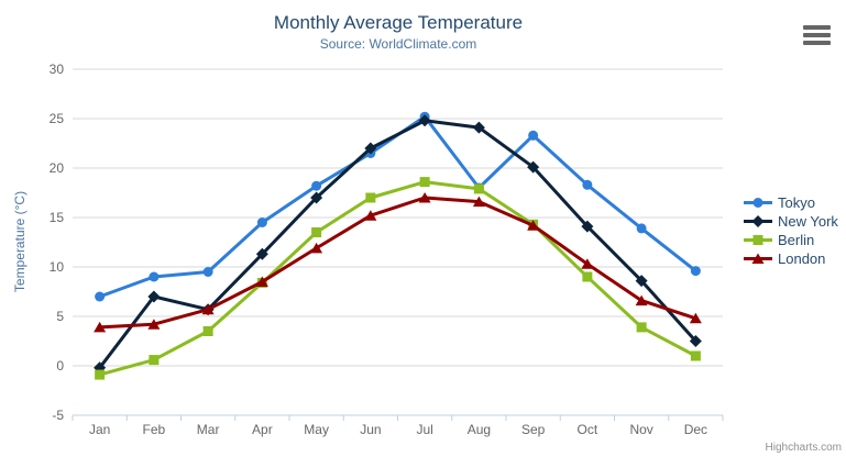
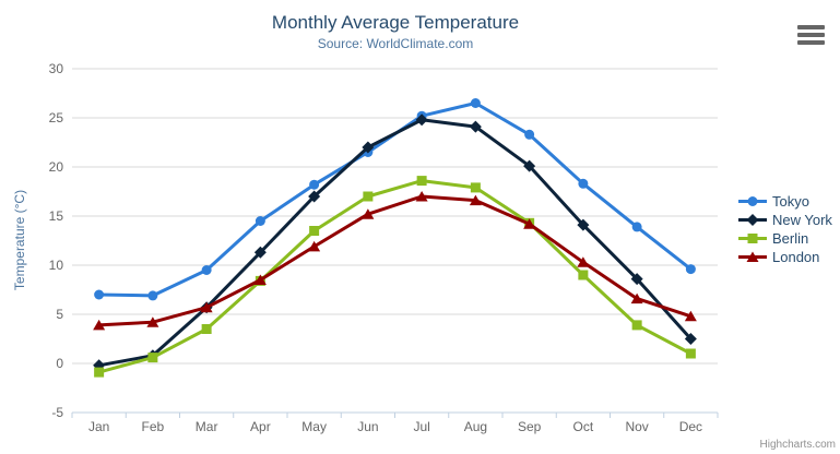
Tokyo/Feb: 9 -> 7
New York/Feb: 7 -> 1
Tokyo/Aug: 18 -> 26
